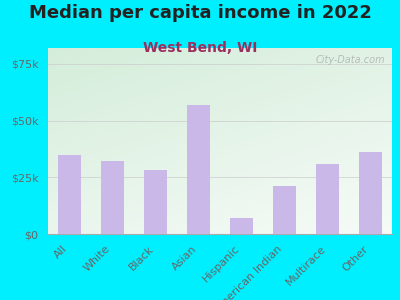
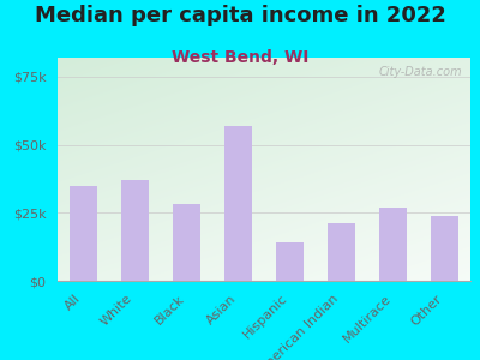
White: $32k -> $37k
Hispanic: $7k -> $14k
Multirace: $31k -> $27k
Other: $36k -> $24k
